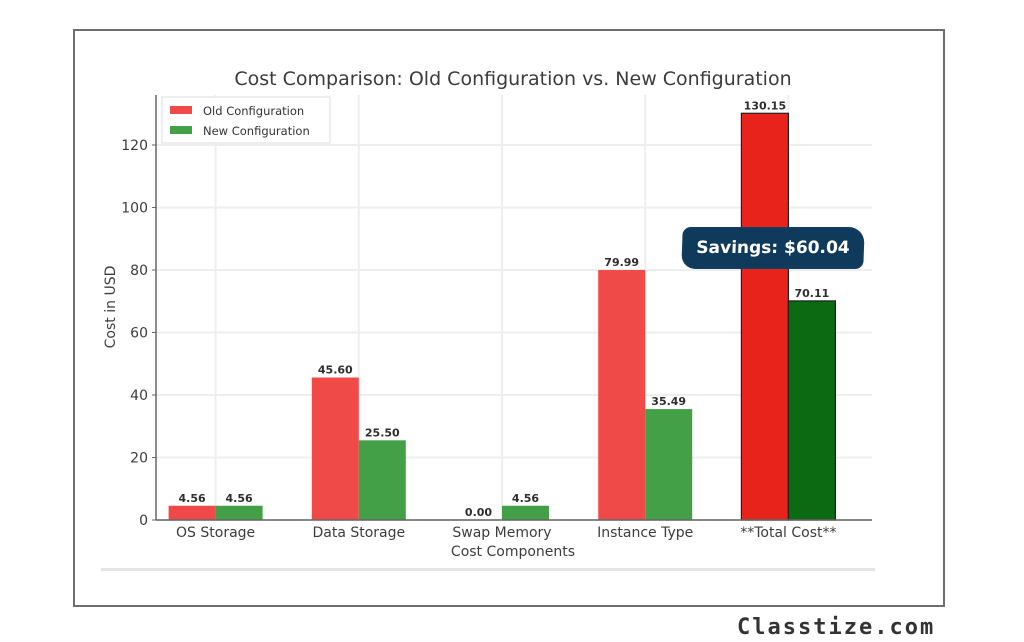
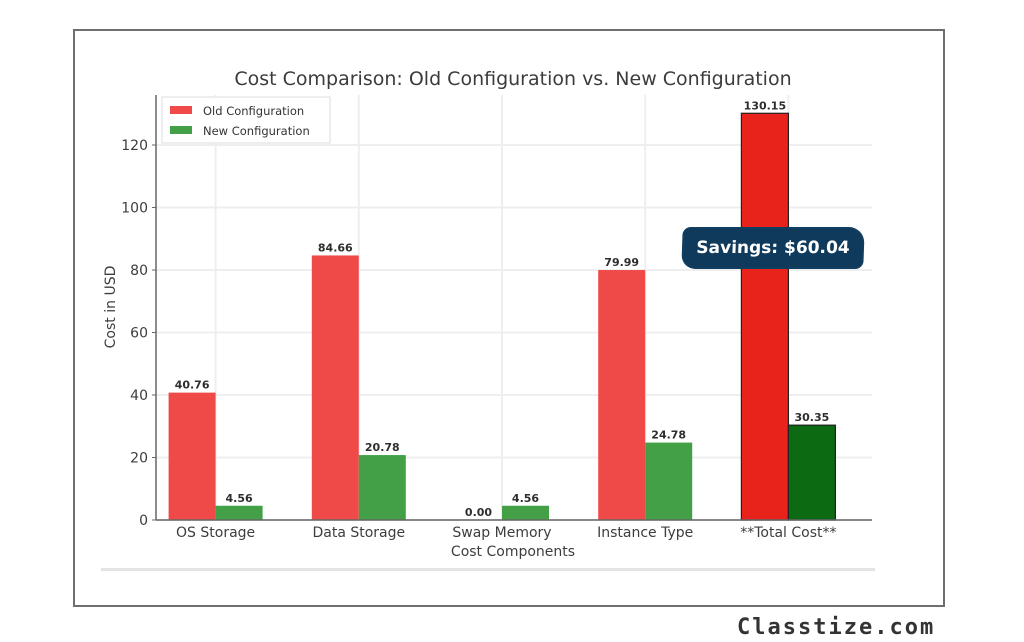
Old Configuration/OS Storage: 4.56 -> 40.76
Old Configuration/Data Storage: 45.60 -> 84.66
New Configuration/Data Storage: 25.50 -> 20.78
New Configuration/Instance Type: 35.49 -> 24.78
New Configuration/**Total Cost**: 70.11 -> 30.35
